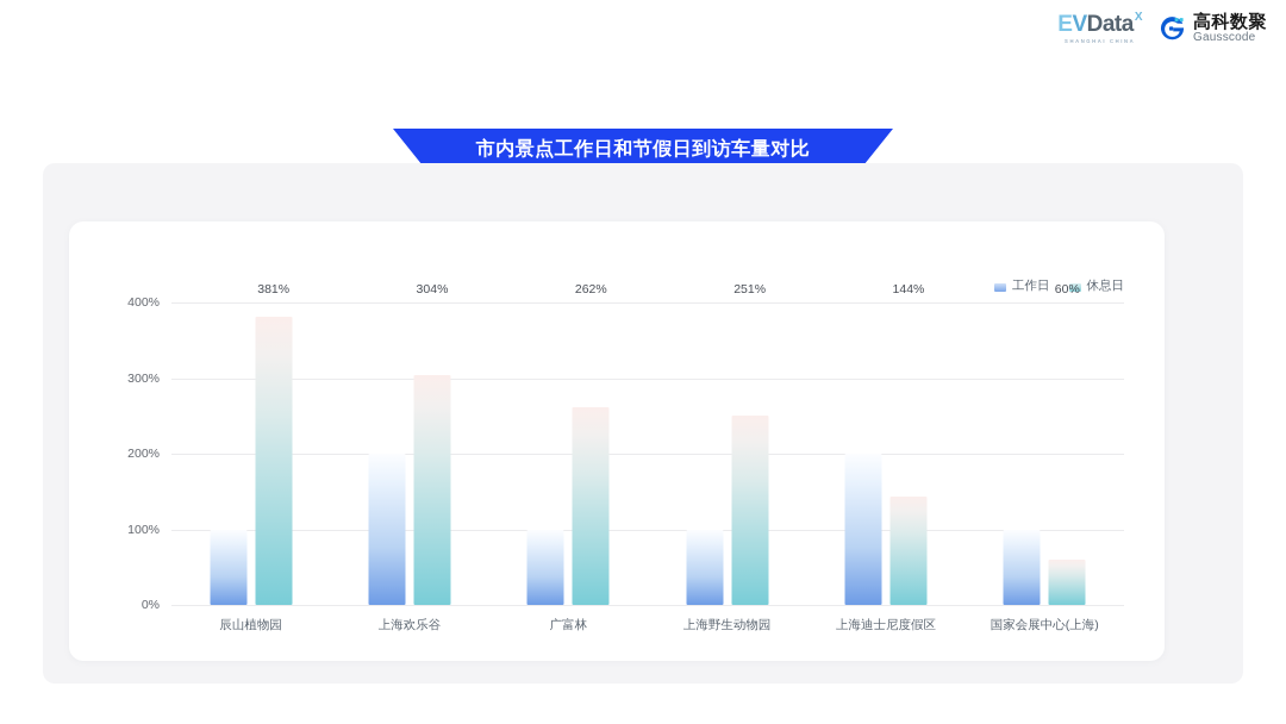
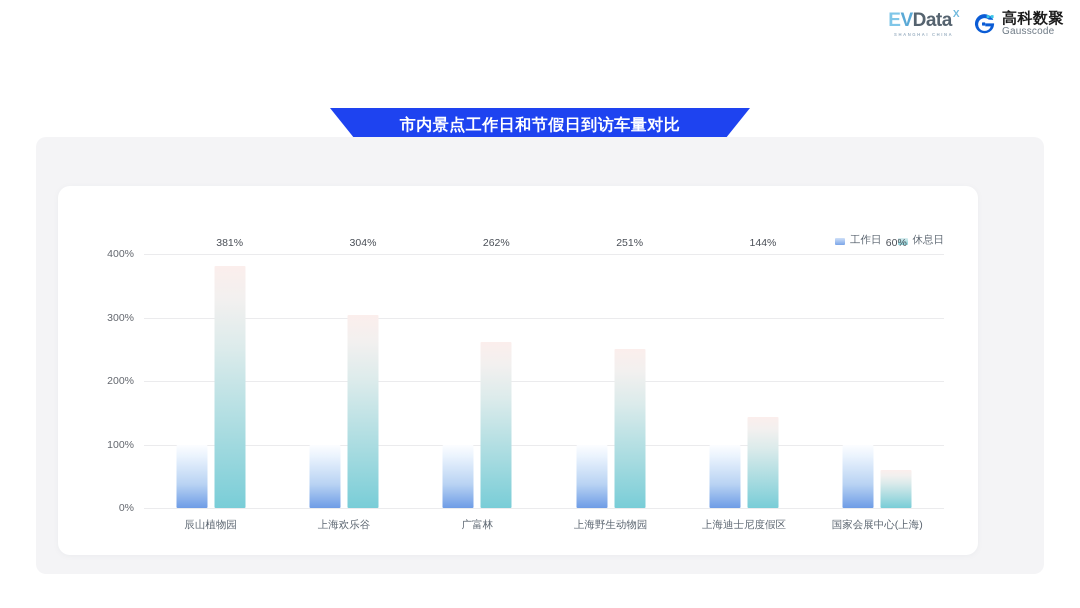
工作日/上海欢乐谷: 200% -> 100%
工作日/上海迪士尼度假区: 200% -> 100%
